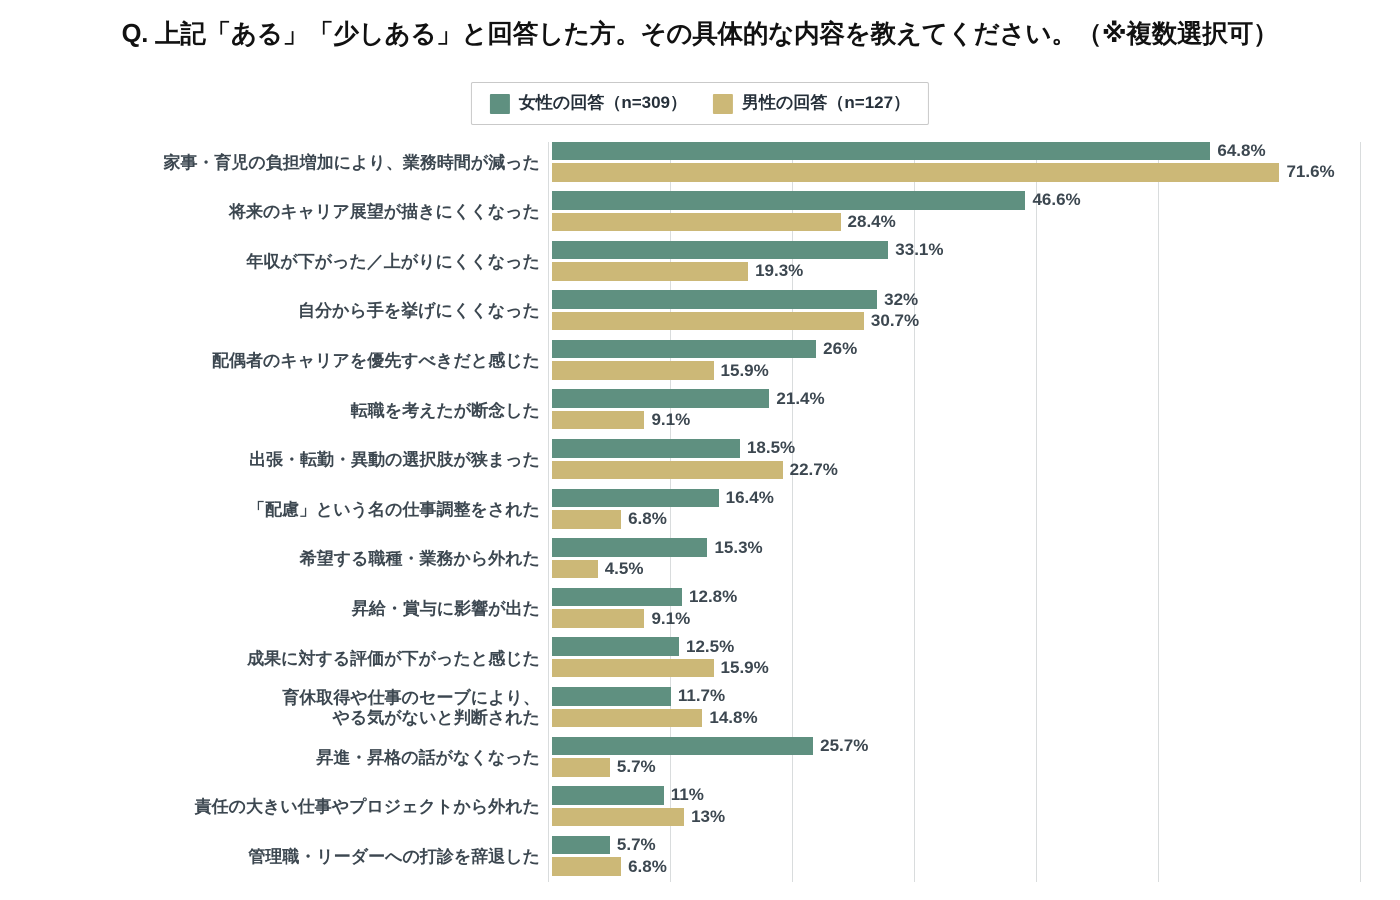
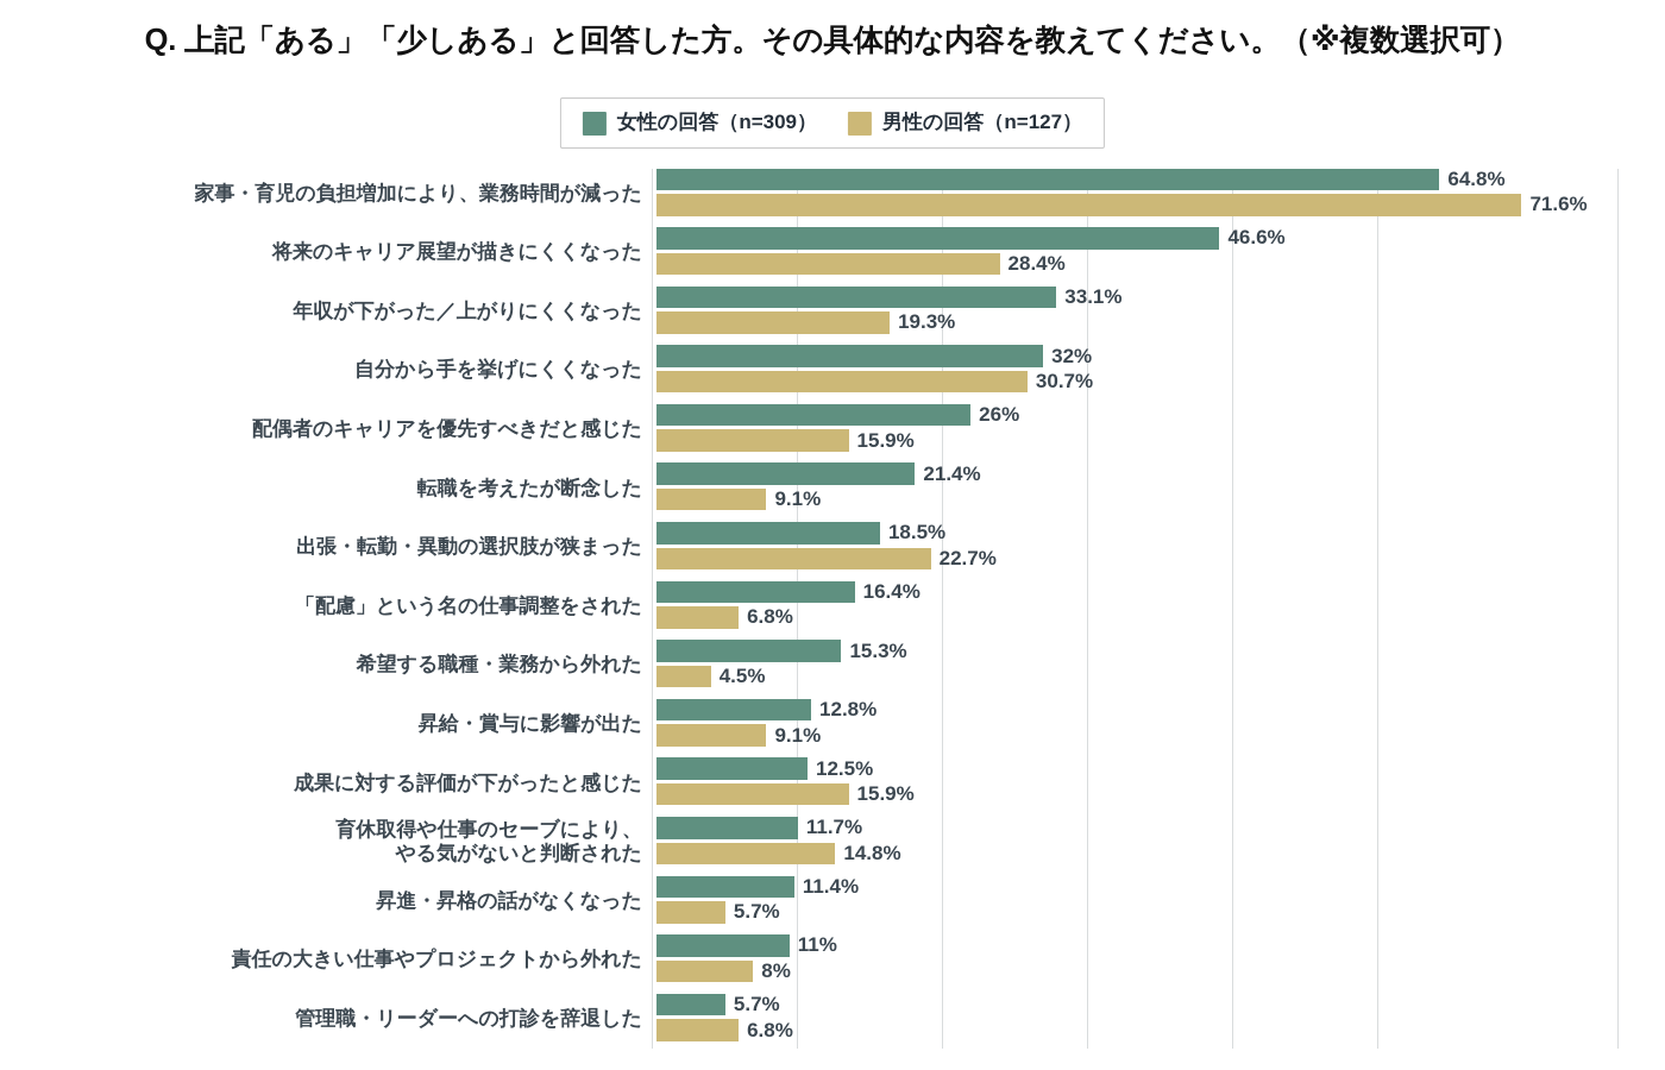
女性の回答（n=309）/昇進・昇格の話がなくなった: 25.7% -> 11.4%
男性の回答（n=127）/責任の大きい仕事やプロジェクトから外れた: 13% -> 8%
